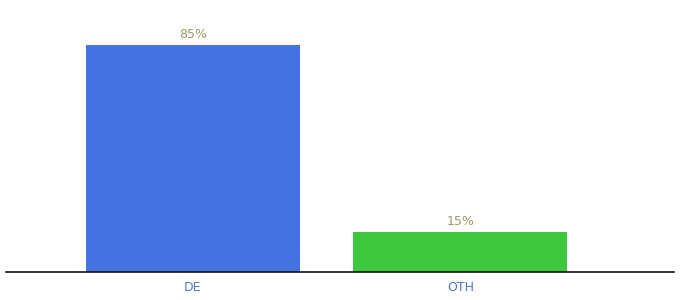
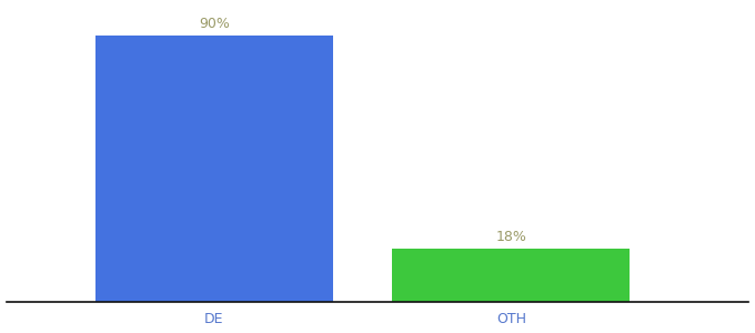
DE: 85% -> 90%
OTH: 15% -> 18%
